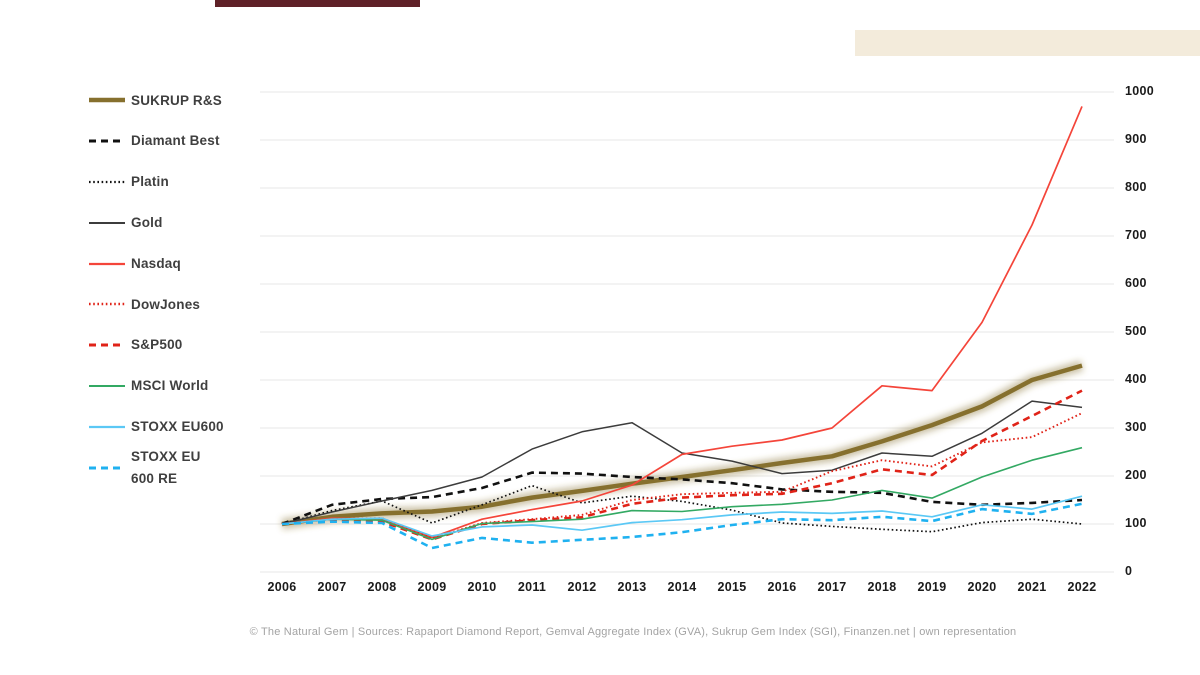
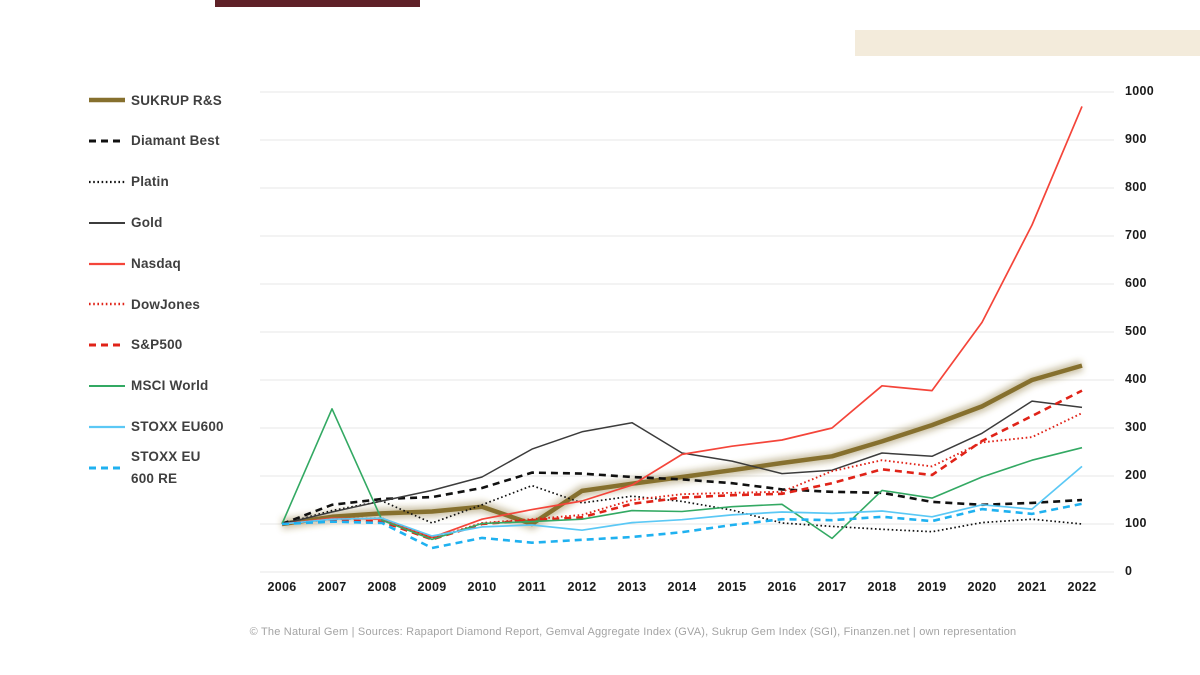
MSCI World/2007: 110 -> 340
SUKRUP R&S/2011: 160 -> 100
MSCI World/2017: 150 -> 70
STOXX EU600/2022: 160 -> 220
